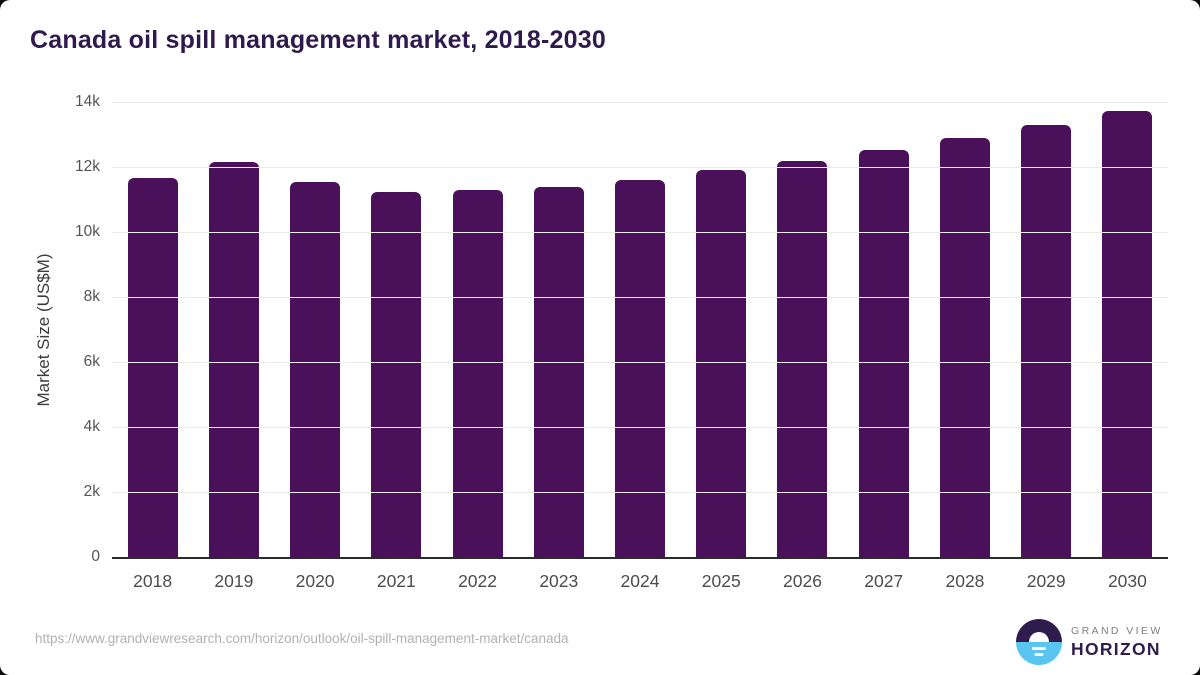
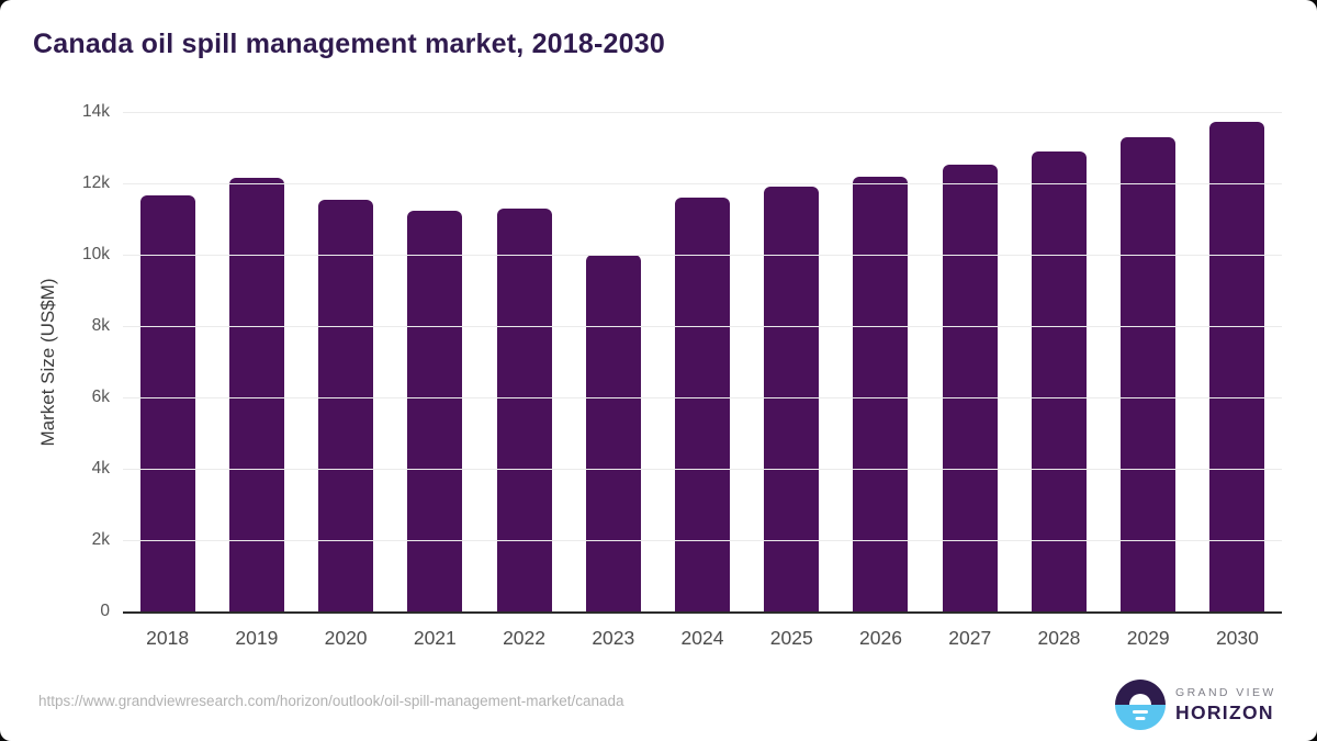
2023: 11.4k -> 10.0k
